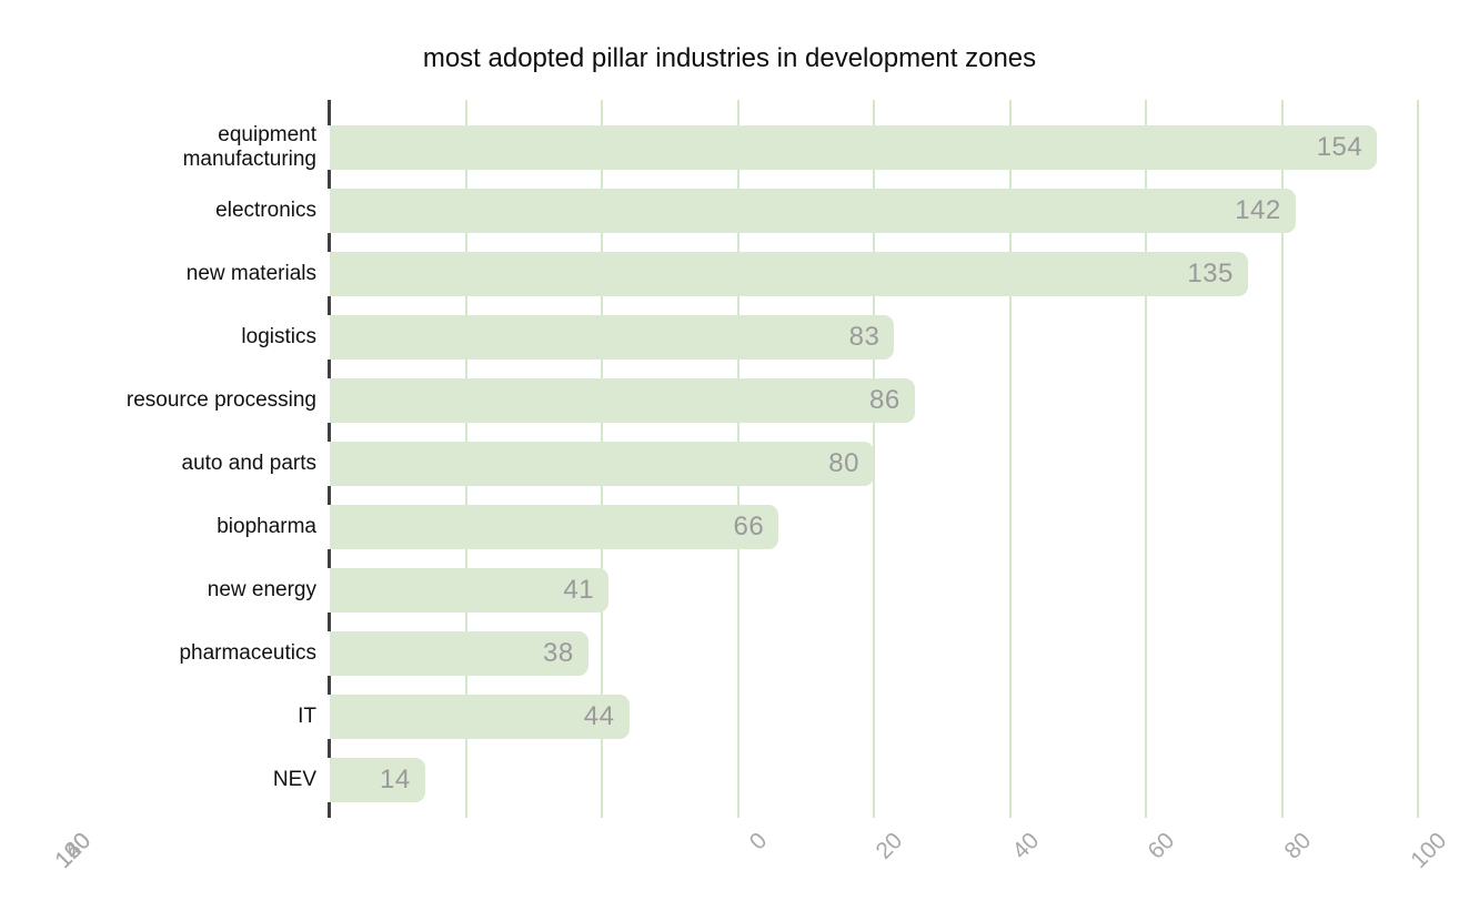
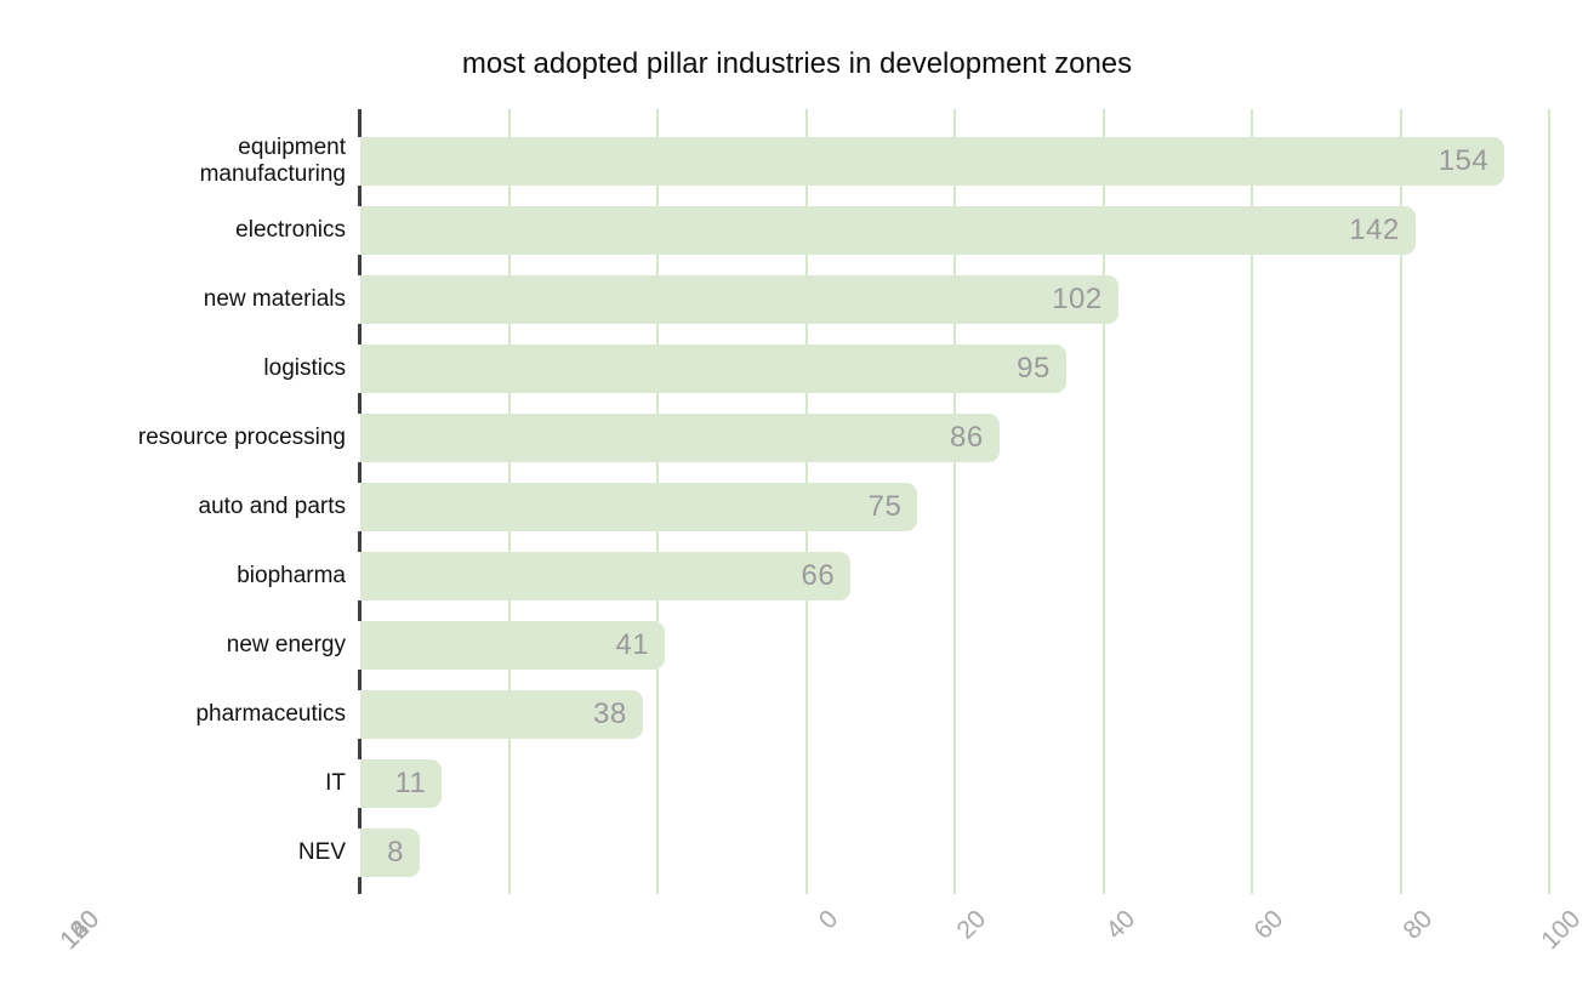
new materials: 135 -> 102
logistics: 83 -> 95
auto and parts: 80 -> 75
IT: 44 -> 11
NEV: 14 -> 8
